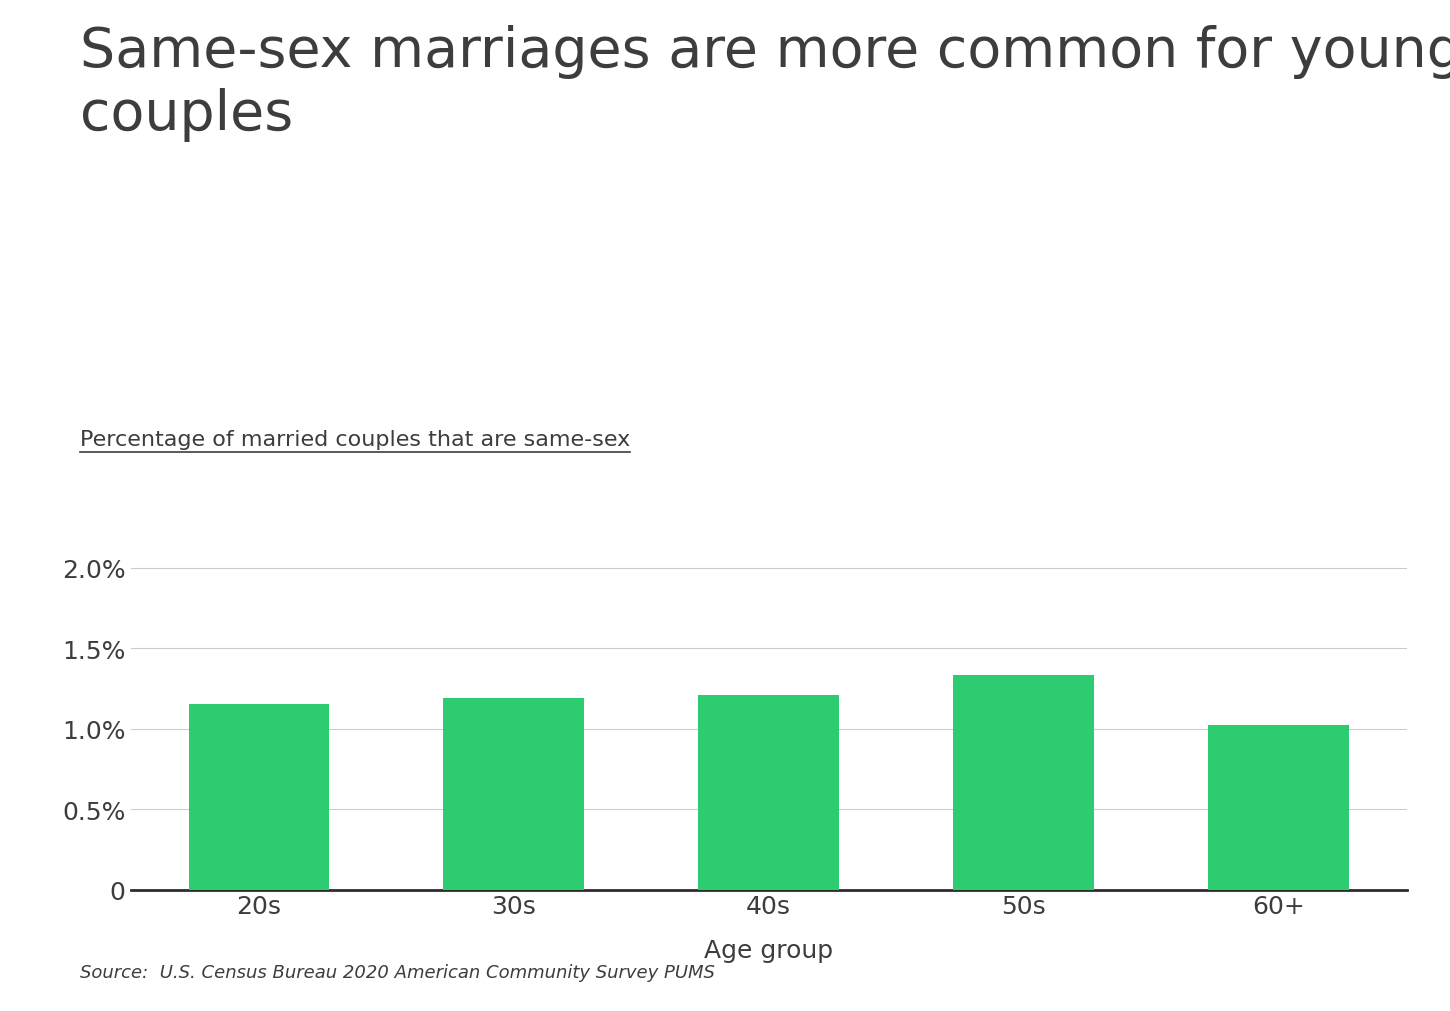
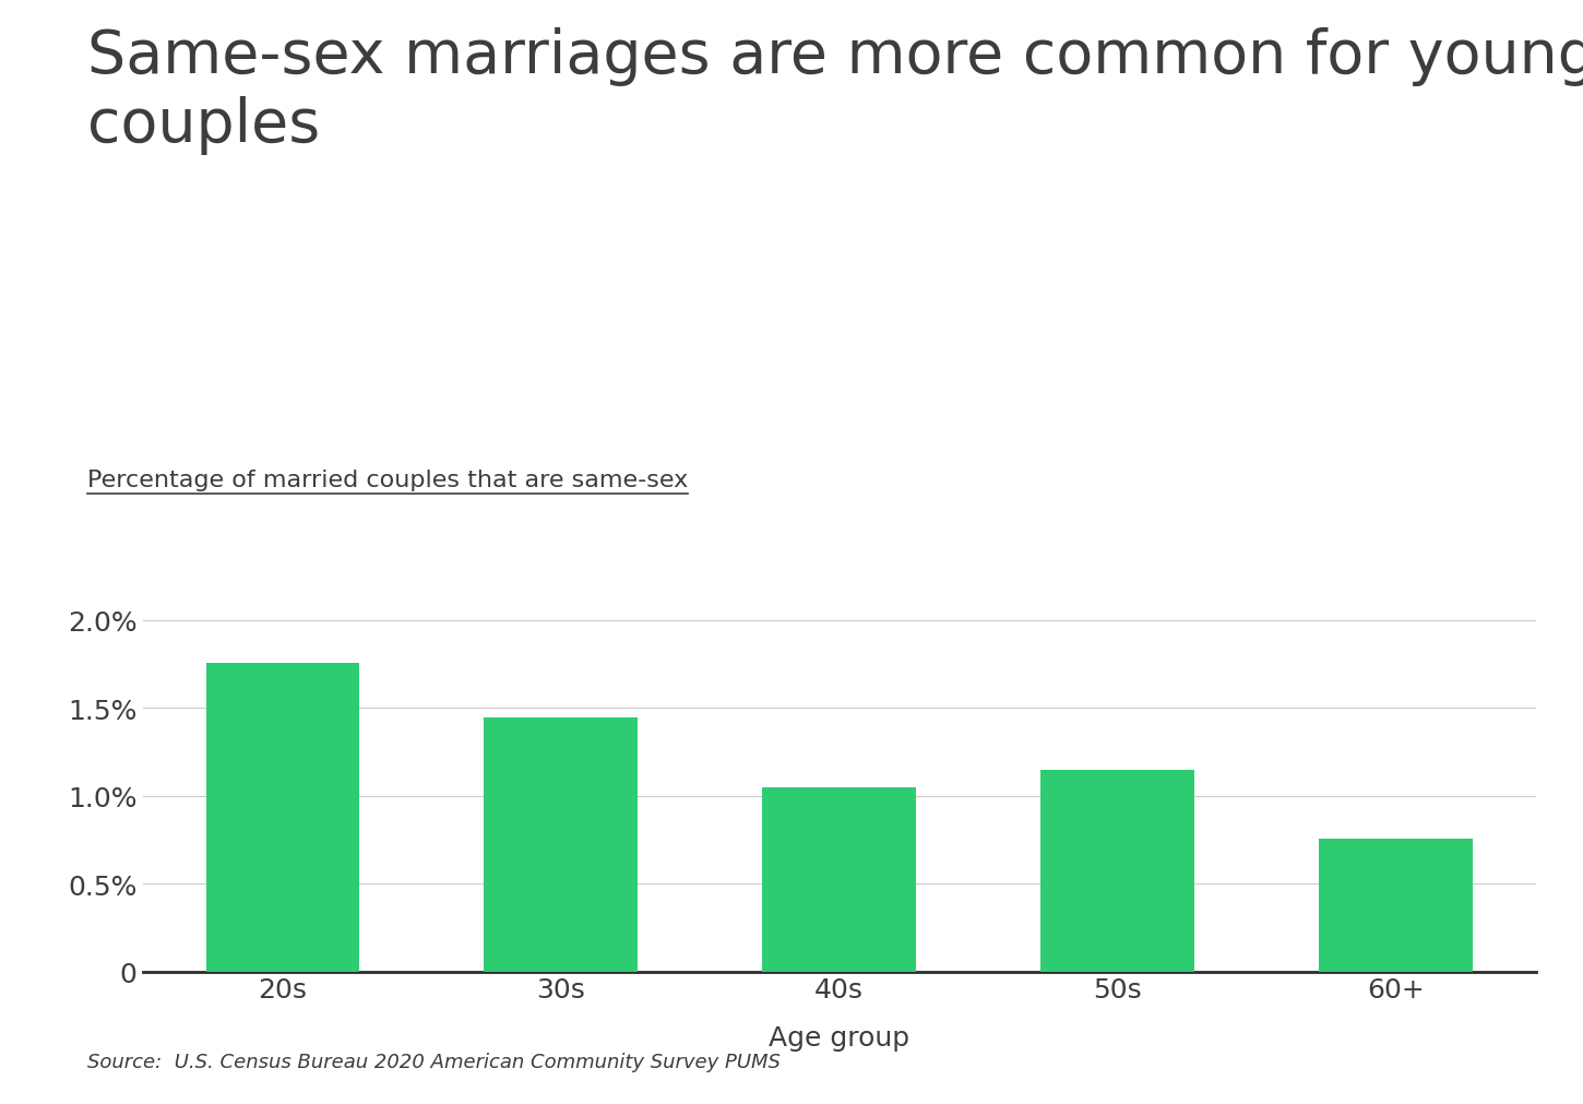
20s: 1.15% -> 1.75%
30s: 1.19% -> 1.44%
40s: 1.21% -> 1.04%
50s: 1.33% -> 1.15%
60+: 1.02% -> 0.76%
